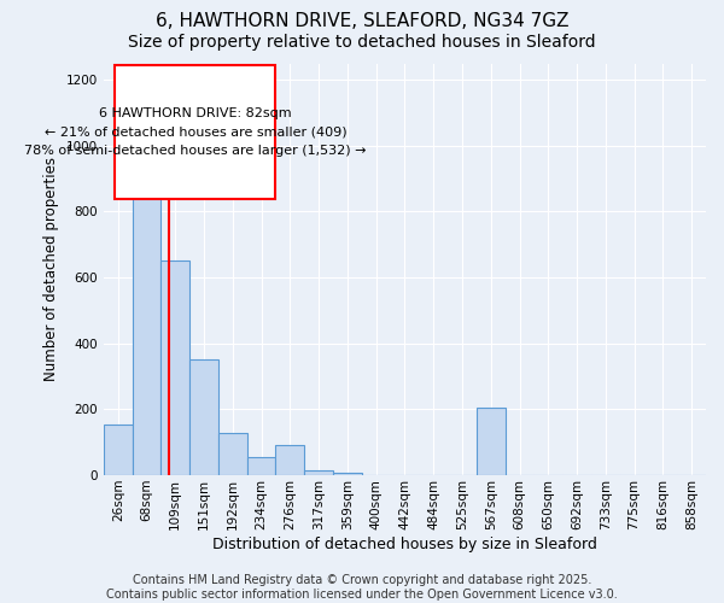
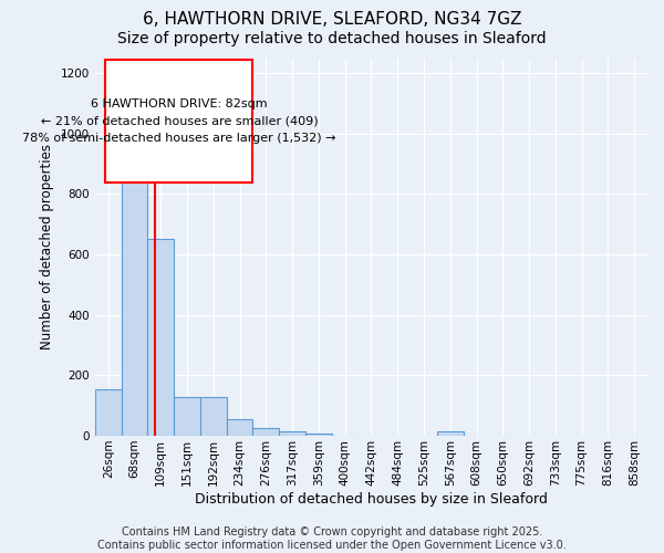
151sqm: 350 -> 130
276sqm: 90 -> 25
567sqm: 205 -> 13
